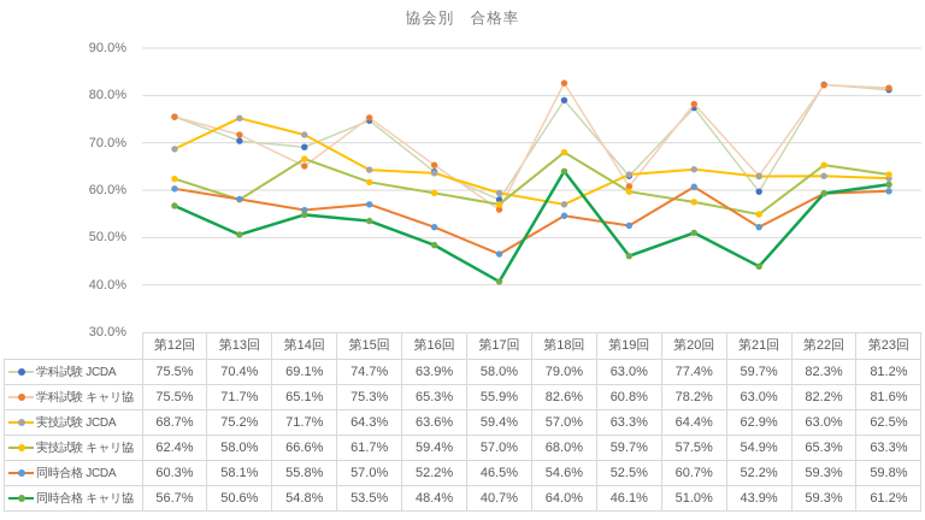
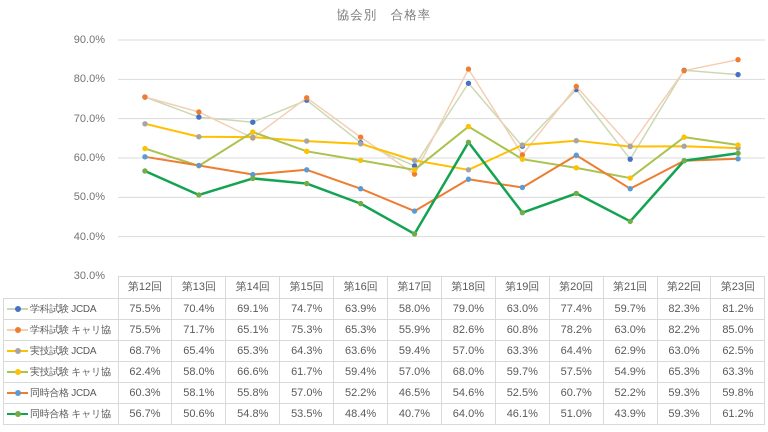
実技試験 JCDA/第13回: 75.2% -> 65.4%
実技試験 JCDA/第14回: 71.7% -> 65.3%
学科試験 キャリ協/第23回: 81.6% -> 85.0%
